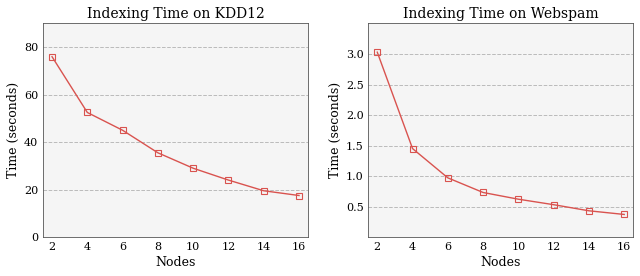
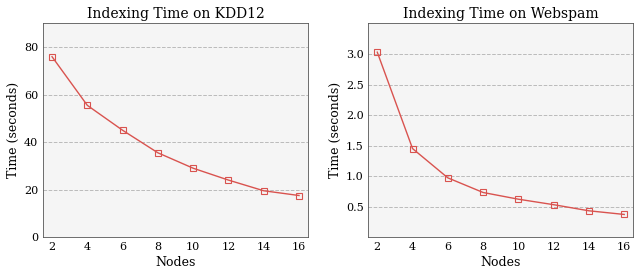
Indexing Time on KDD12/4: 52.5 -> 55.5
